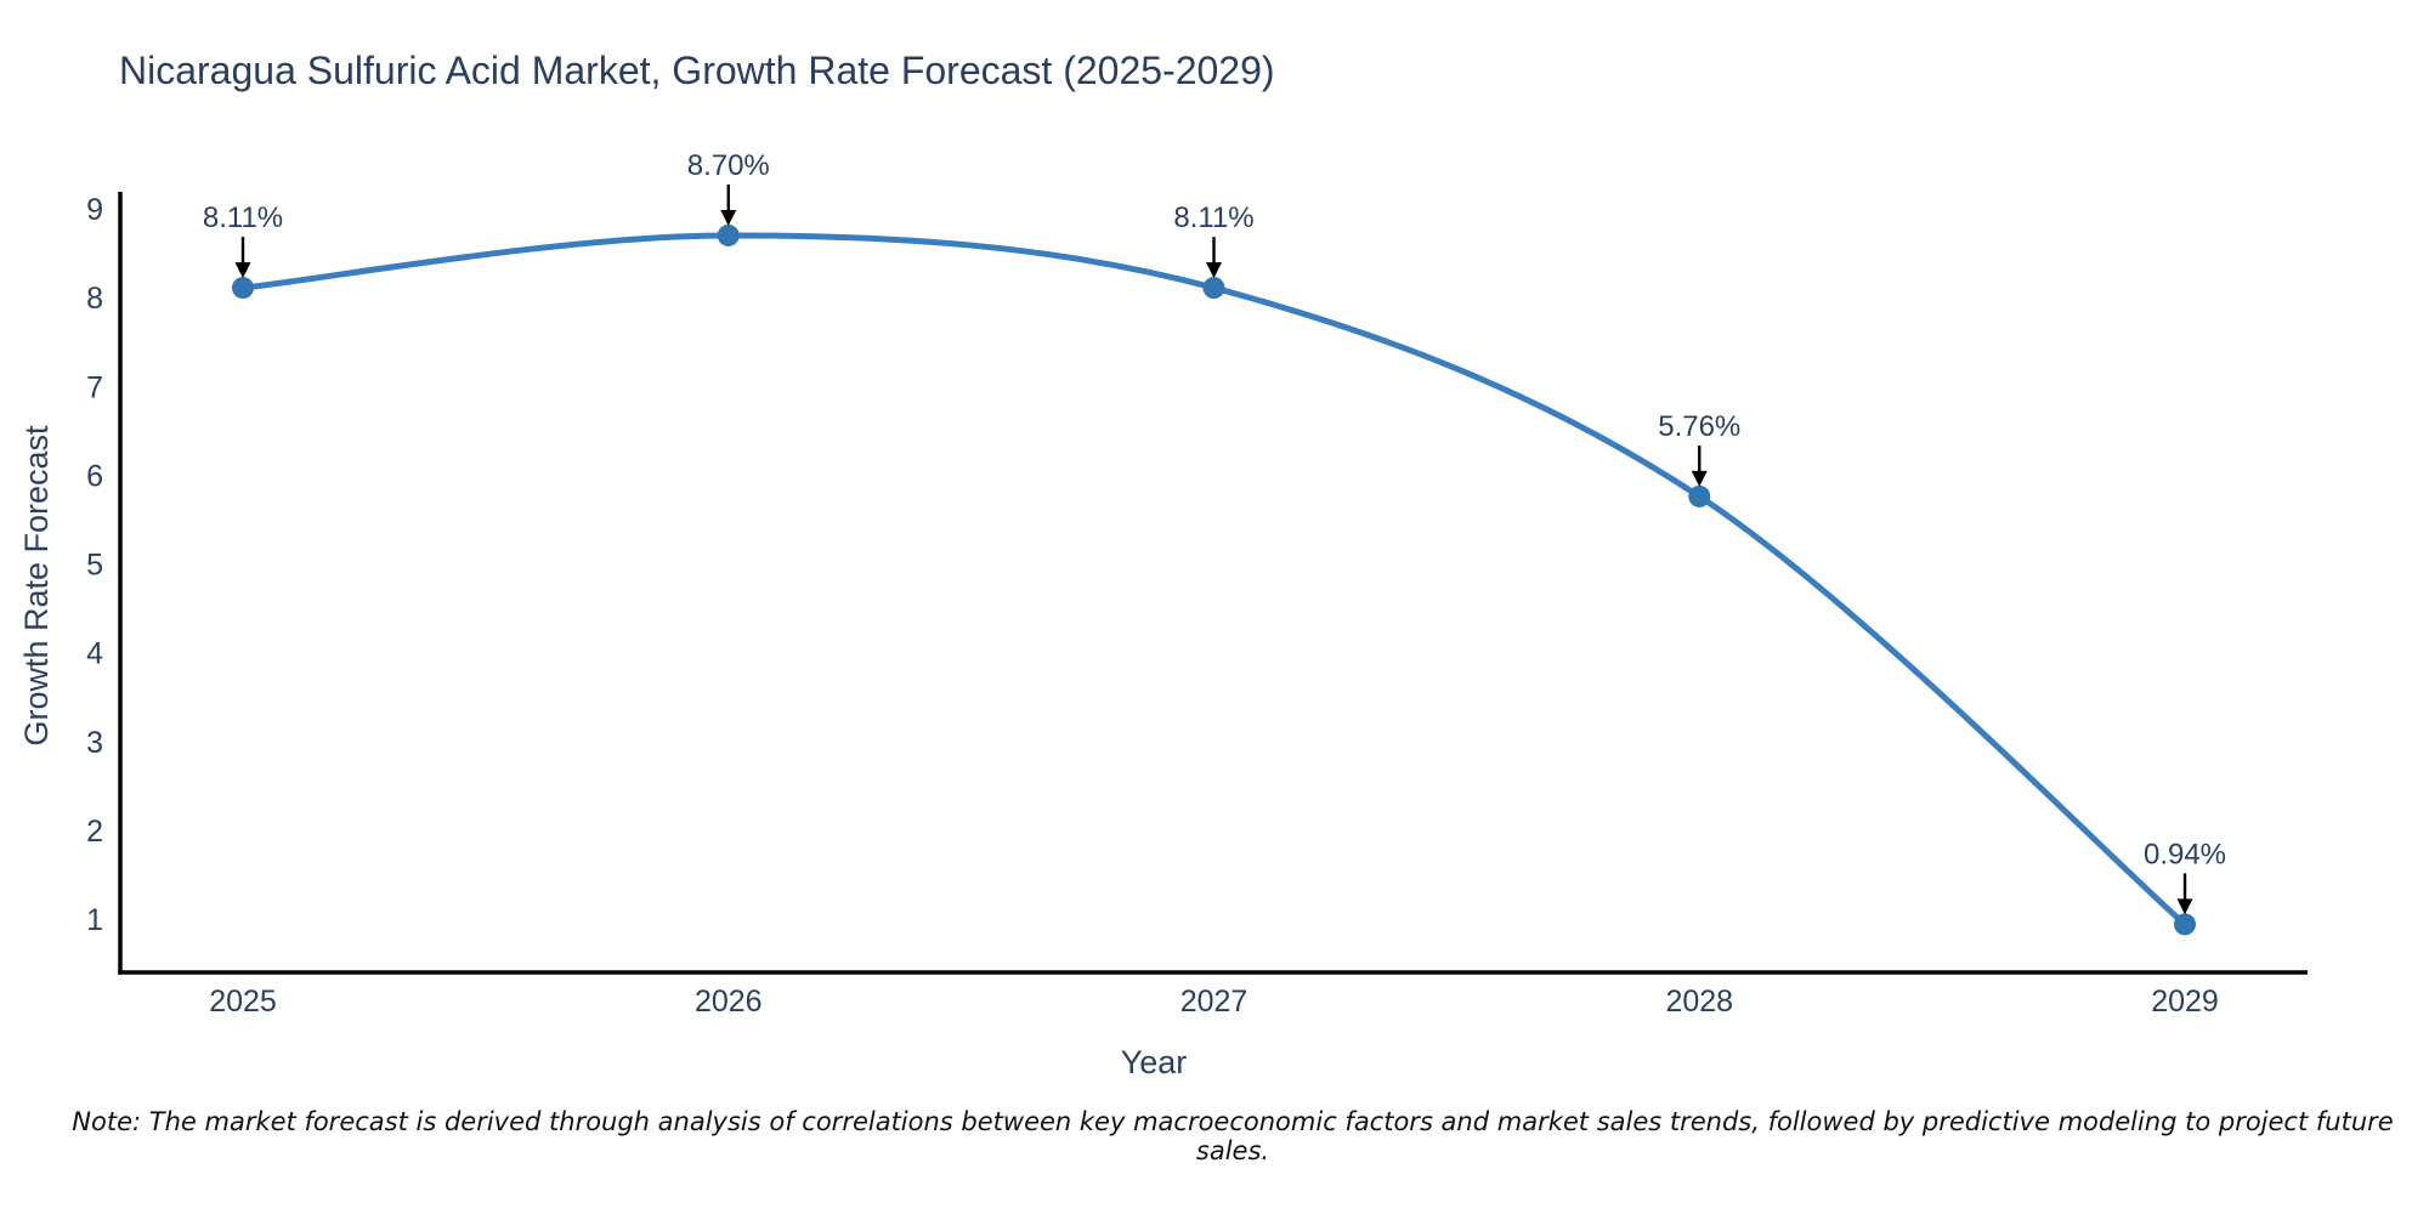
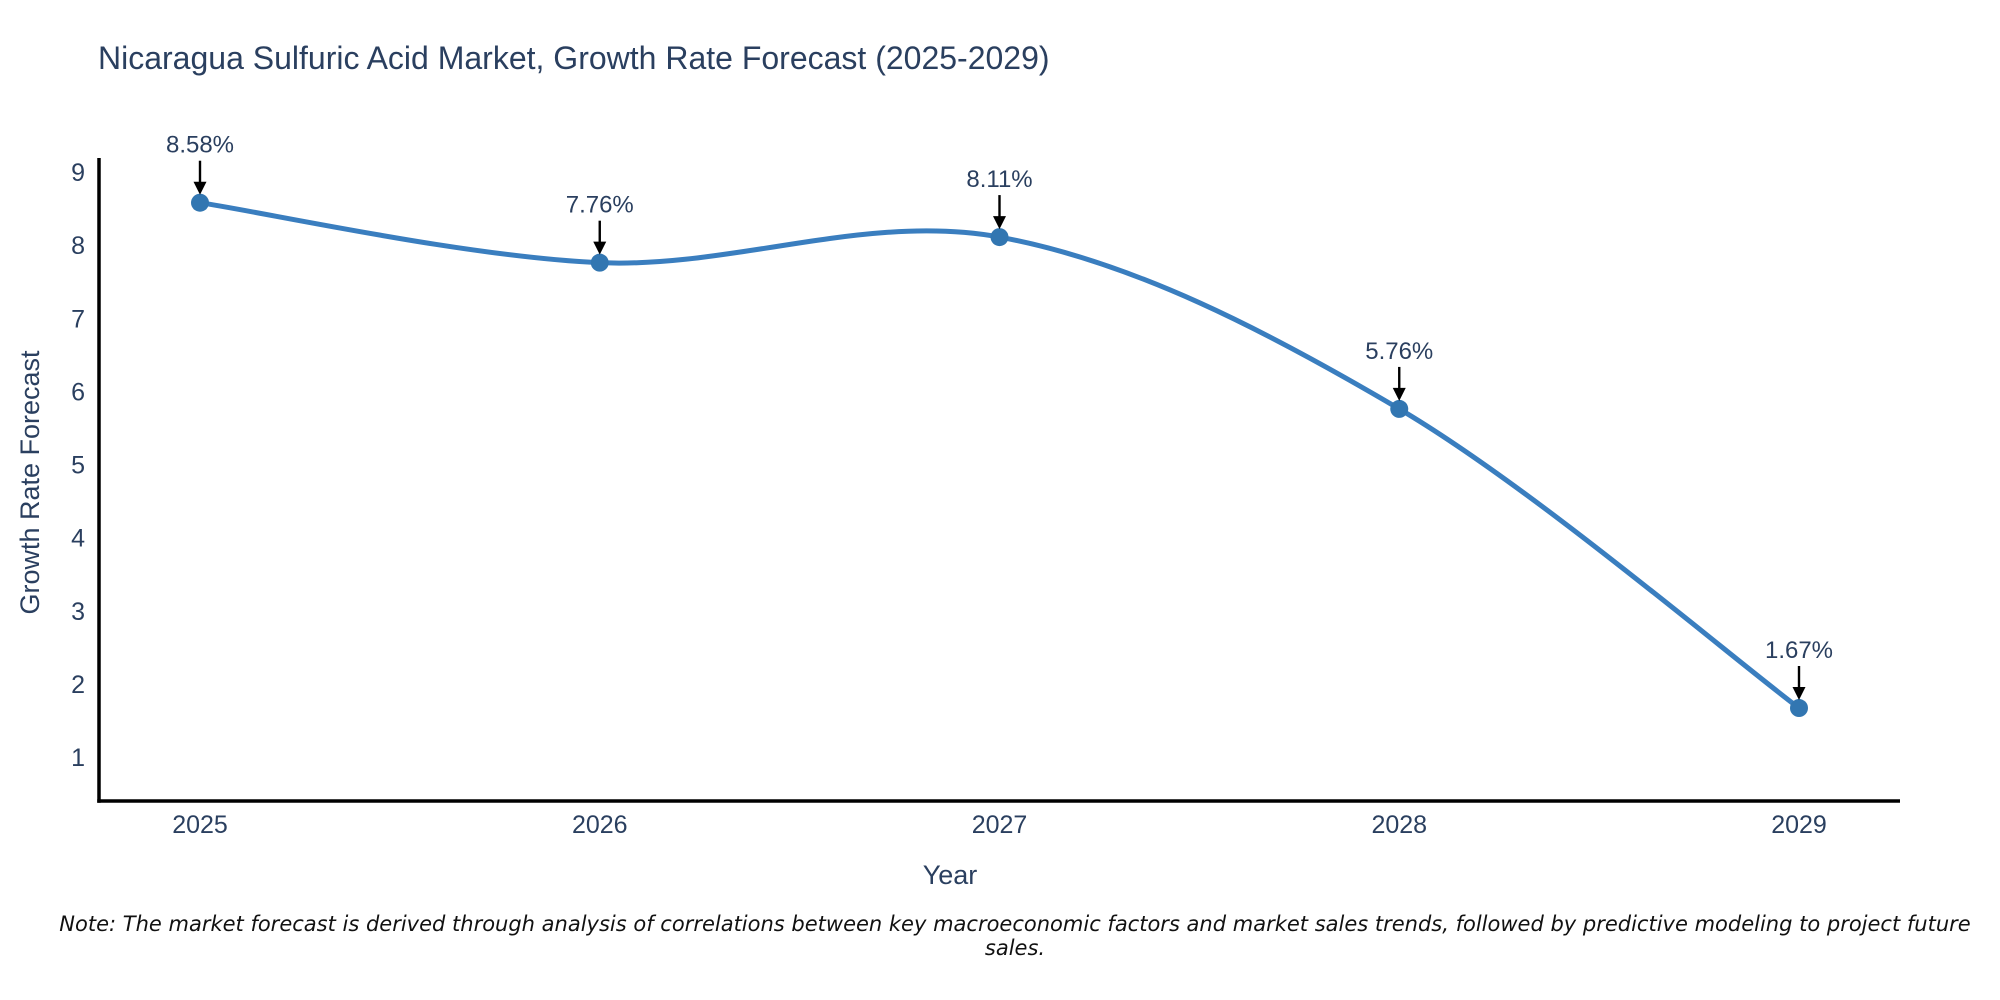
2025: 8.11% -> 8.58%
2026: 8.70% -> 7.76%
2029: 0.94% -> 1.67%
